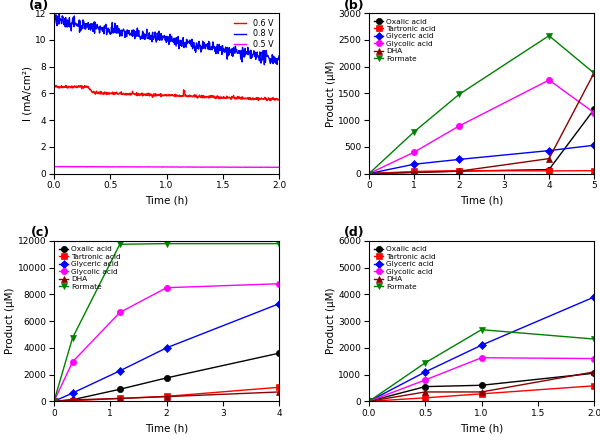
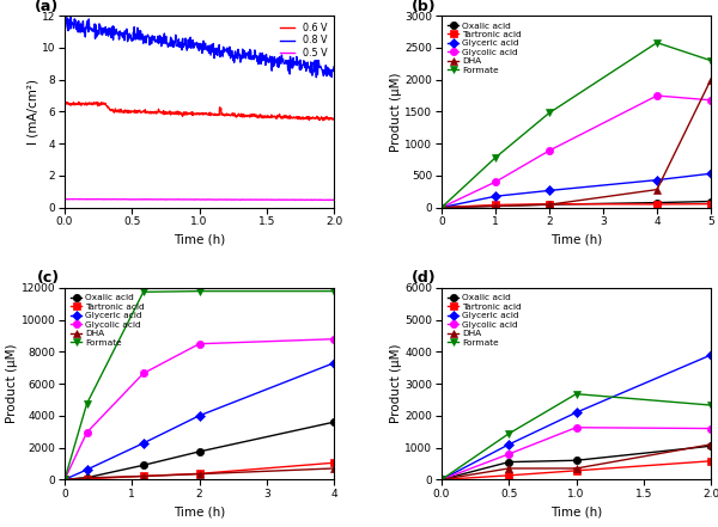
Oxalic acid/5: 1200 -> 100
Glycolic acid/5: 1140 -> 1680
DHA/5: 1880 -> 2000
Formate/5: 1880 -> 2300
